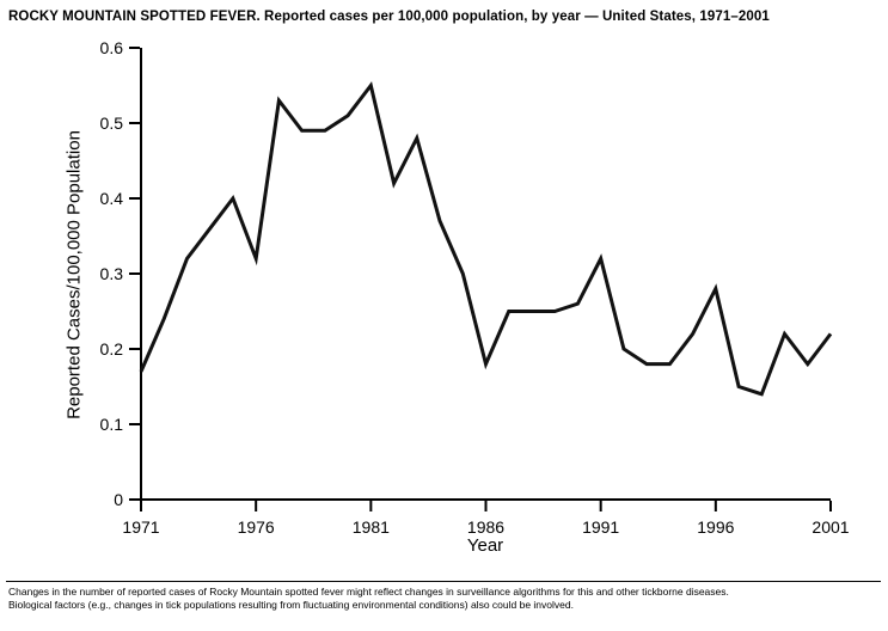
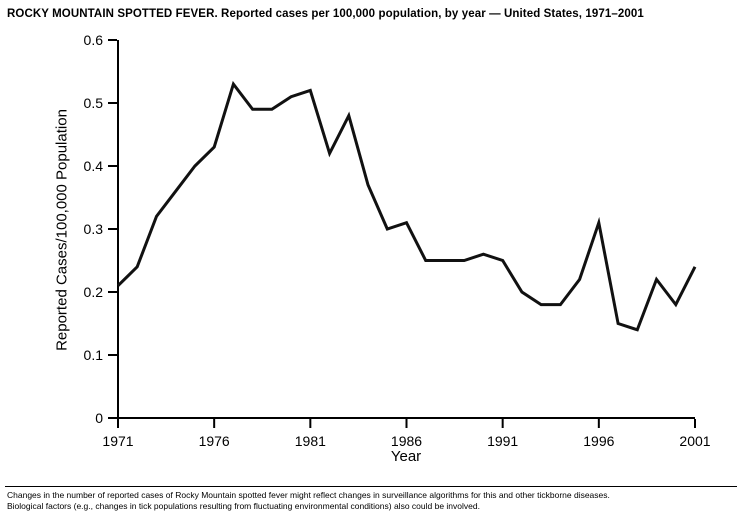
1971: 0.17 -> 0.21
1976: 0.32 -> 0.43
1981: 0.55 -> 0.52
1986: 0.18 -> 0.31
1991: 0.32 -> 0.25
1996: 0.28 -> 0.31
2001: 0.22 -> 0.24
